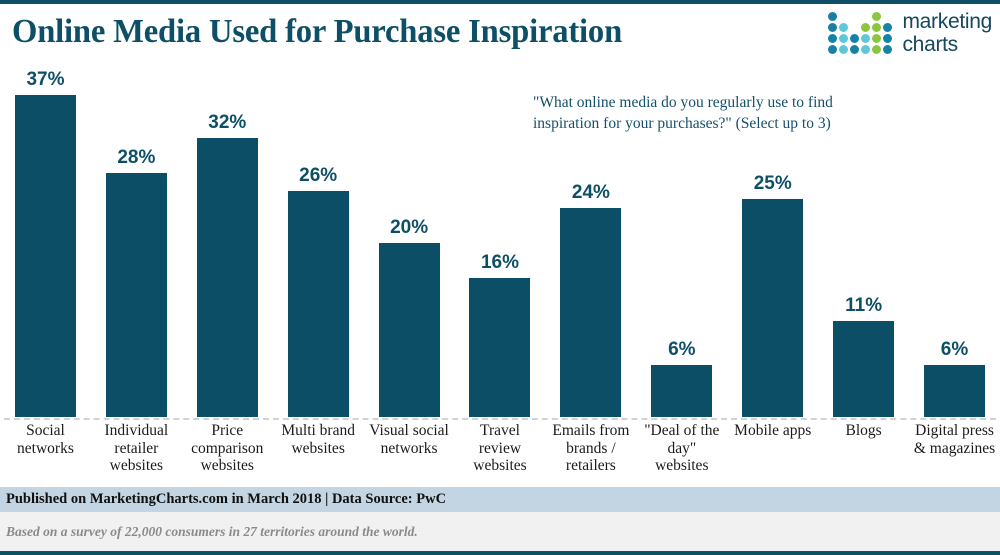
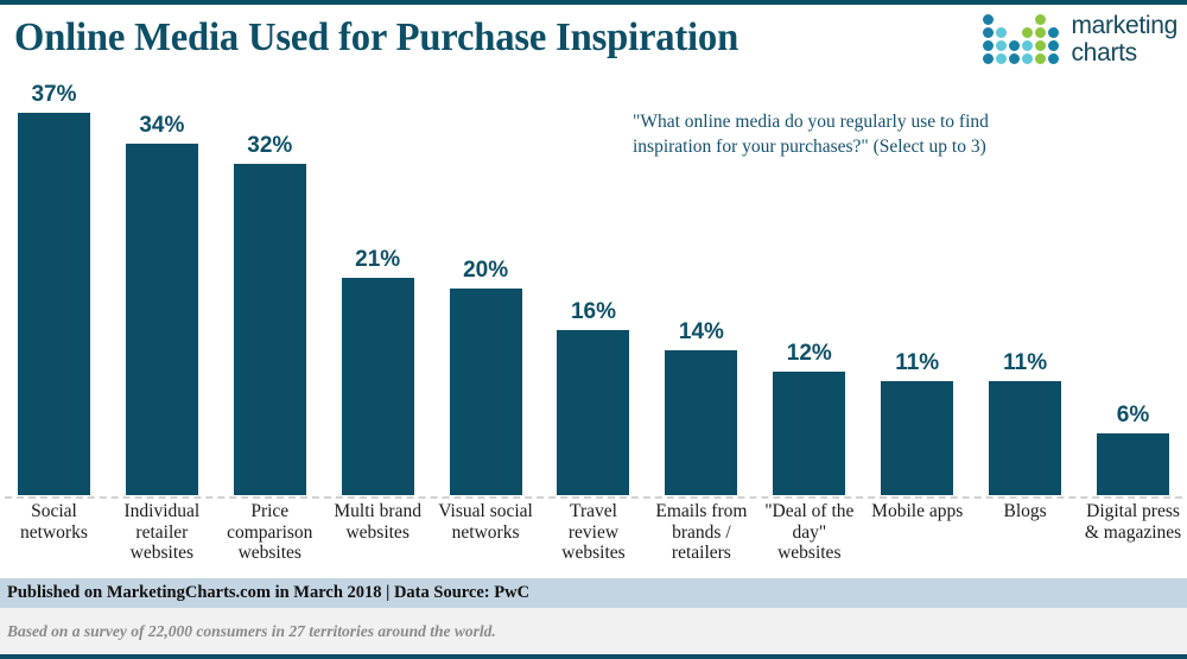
Individual retailer websites: 28% -> 34%
Multi brand websites: 26% -> 21%
Emails from brands / retailers: 24% -> 14%
"Deal of the day" websites: 6% -> 12%
Mobile apps: 25% -> 11%
